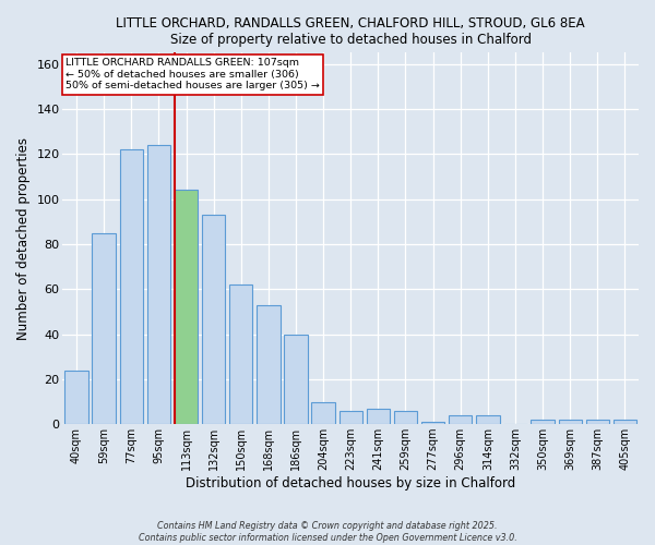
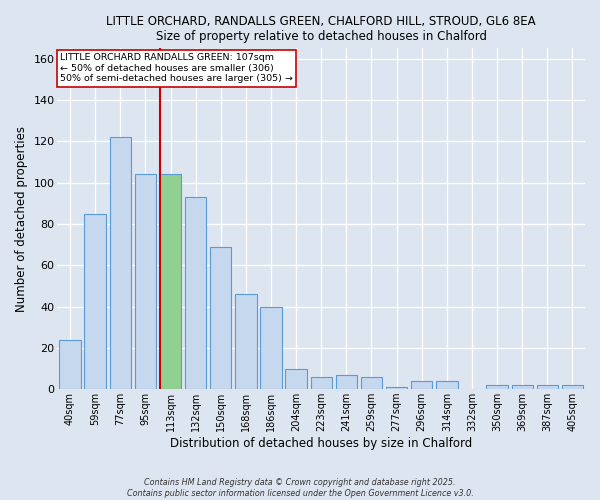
95sqm: 124 -> 104
150sqm: 62 -> 69
168sqm: 53 -> 46
